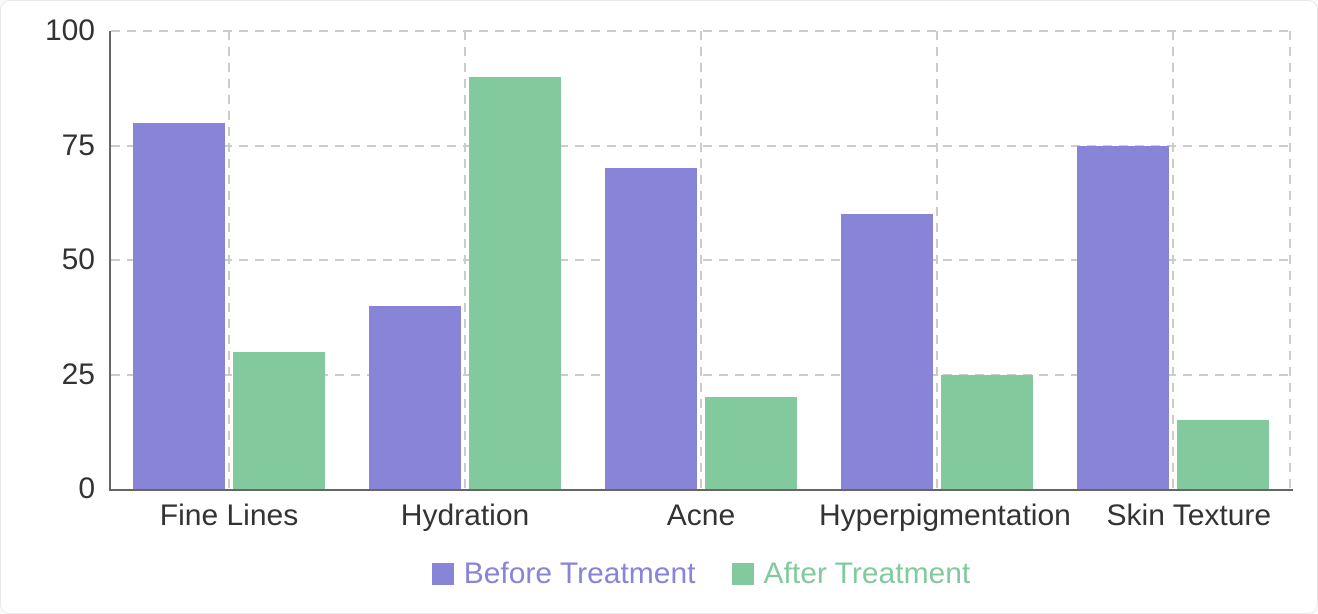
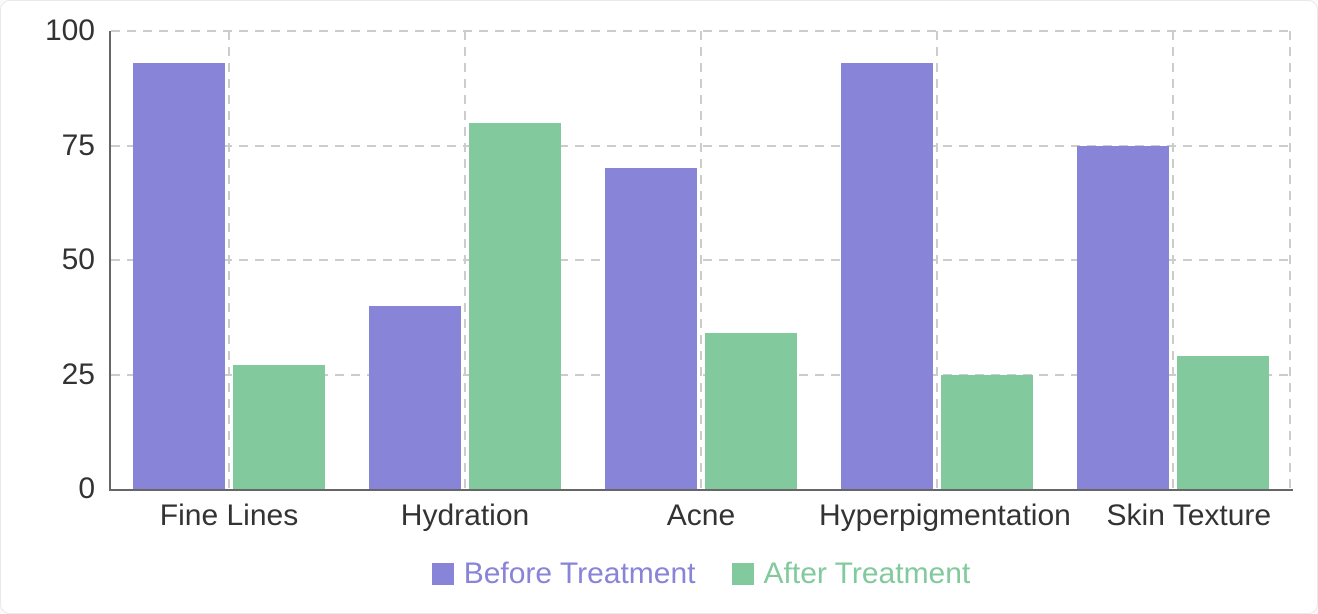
Before Treatment/Fine Lines: 80 -> 93
After Treatment/Fine Lines: 30 -> 27
After Treatment/Hydration: 90 -> 80
After Treatment/Acne: 20 -> 34
Before Treatment/Hyperpigmentation: 60 -> 93
After Treatment/Skin Texture: 15 -> 29
